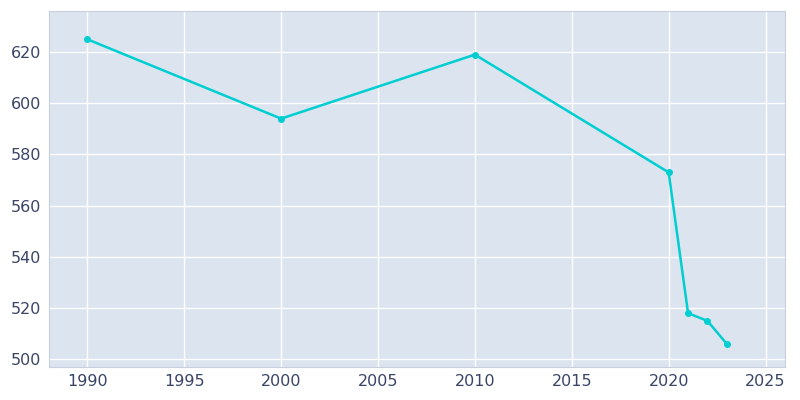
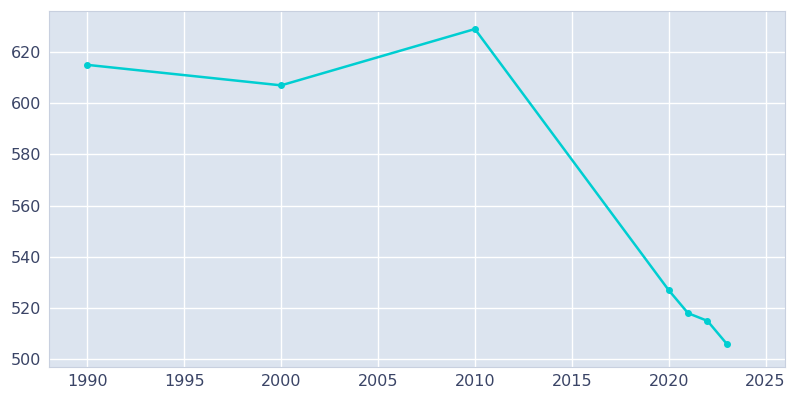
1990: 625 -> 615
2000: 594 -> 607
2010: 619 -> 629
2020: 573 -> 527
